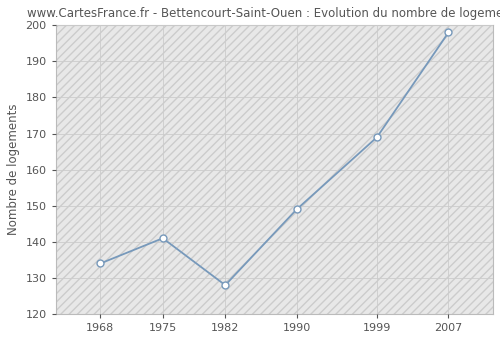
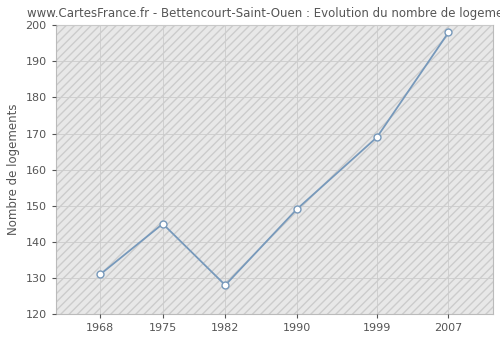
1968: 134 -> 131
1975: 141 -> 145
